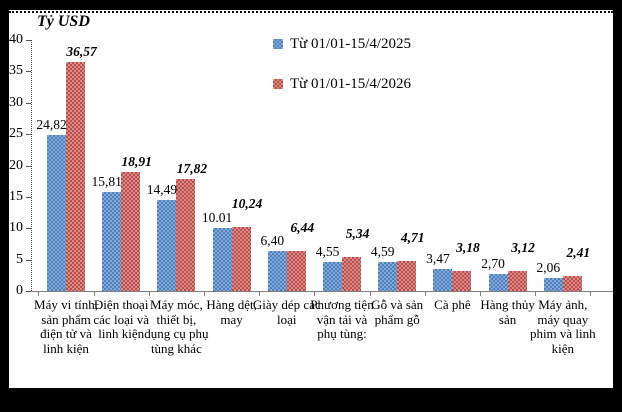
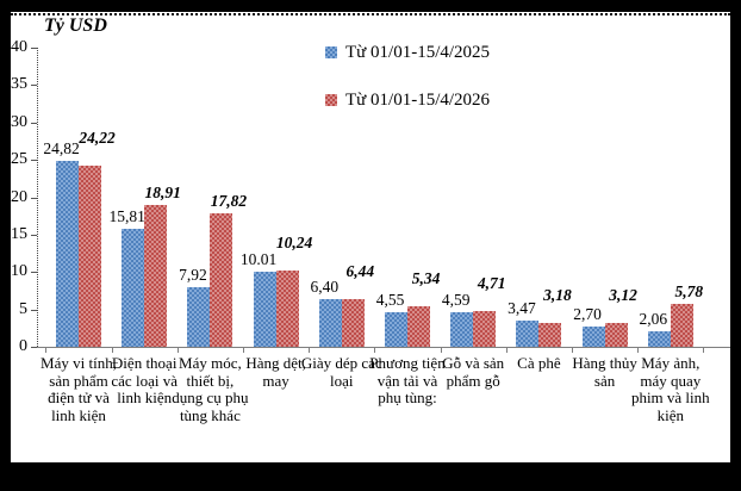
Từ 01/01-15/4/2026/Máy vi tính, sản phẩm điện tử và linh kiện: 36,57 -> 24,22
Từ 01/01-15/4/2025/Máy móc, thiết bị, dụng cụ phụ tùng khác: 14,49 -> 7,92
Từ 01/01-15/4/2026/Máy ảnh, máy quay phim và linh kiện: 2,41 -> 5,78
